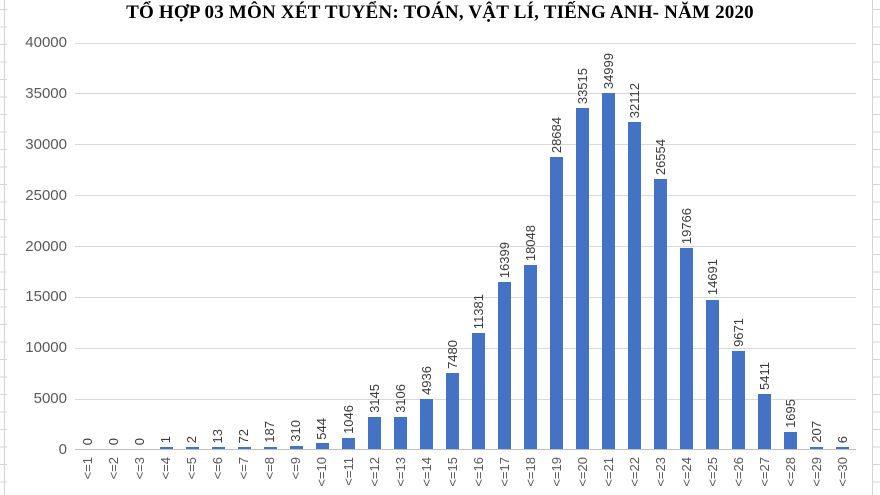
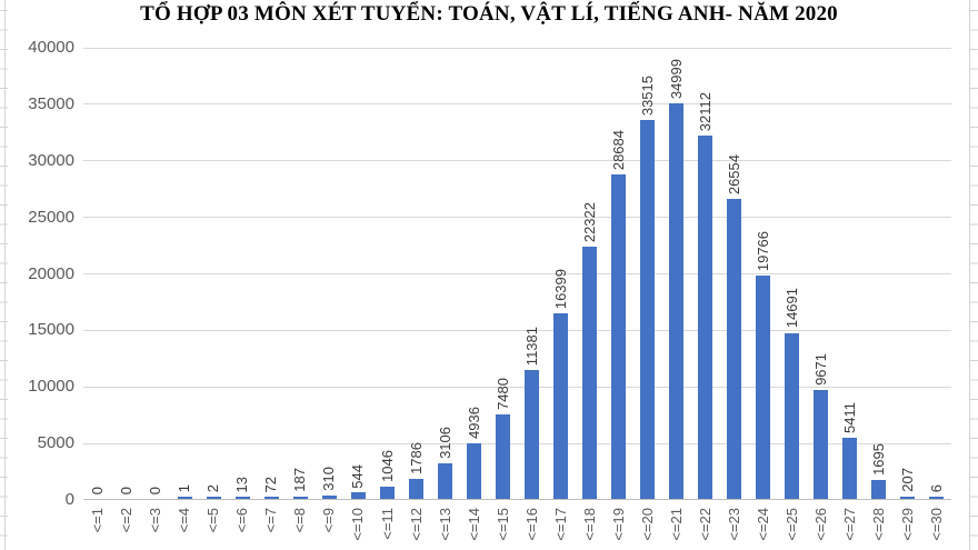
<=12: 3145 -> 1786
<=18: 18048 -> 22322
